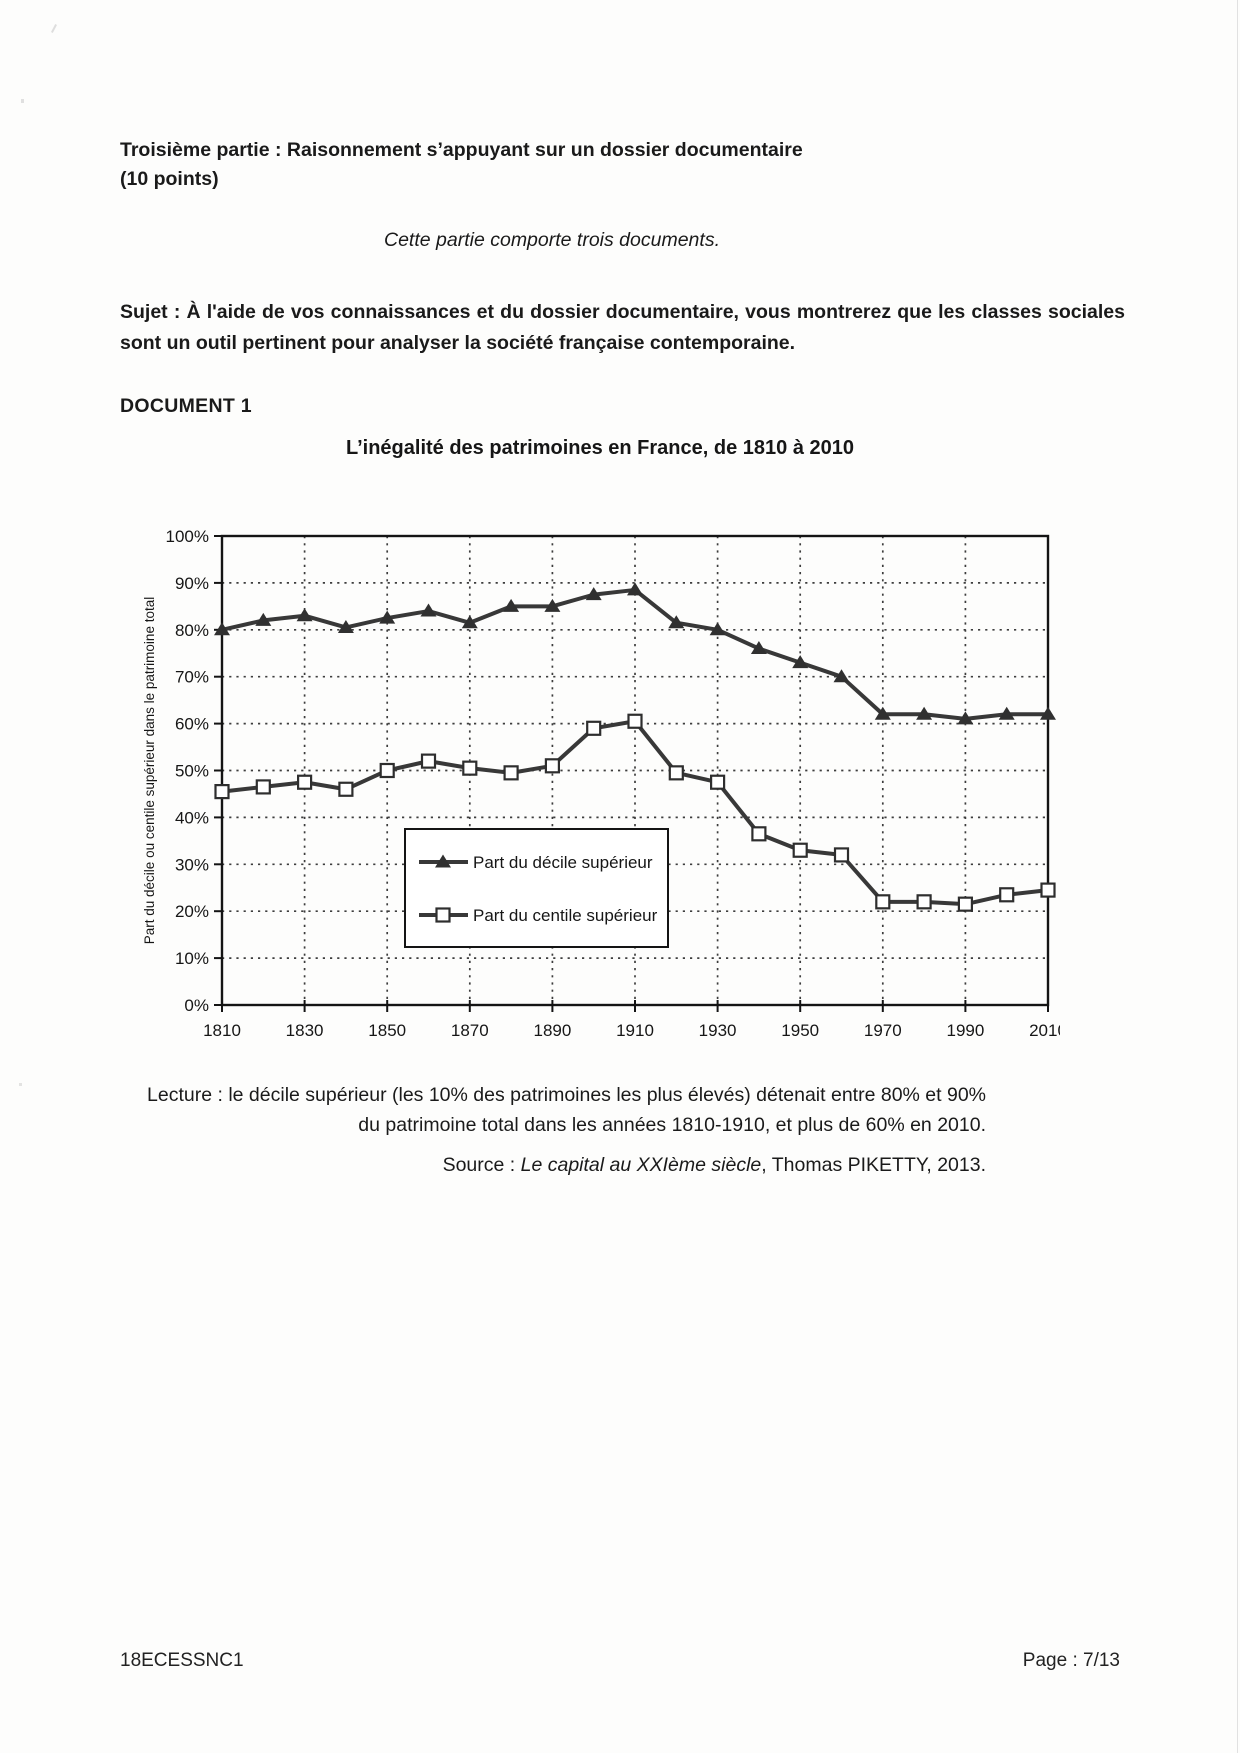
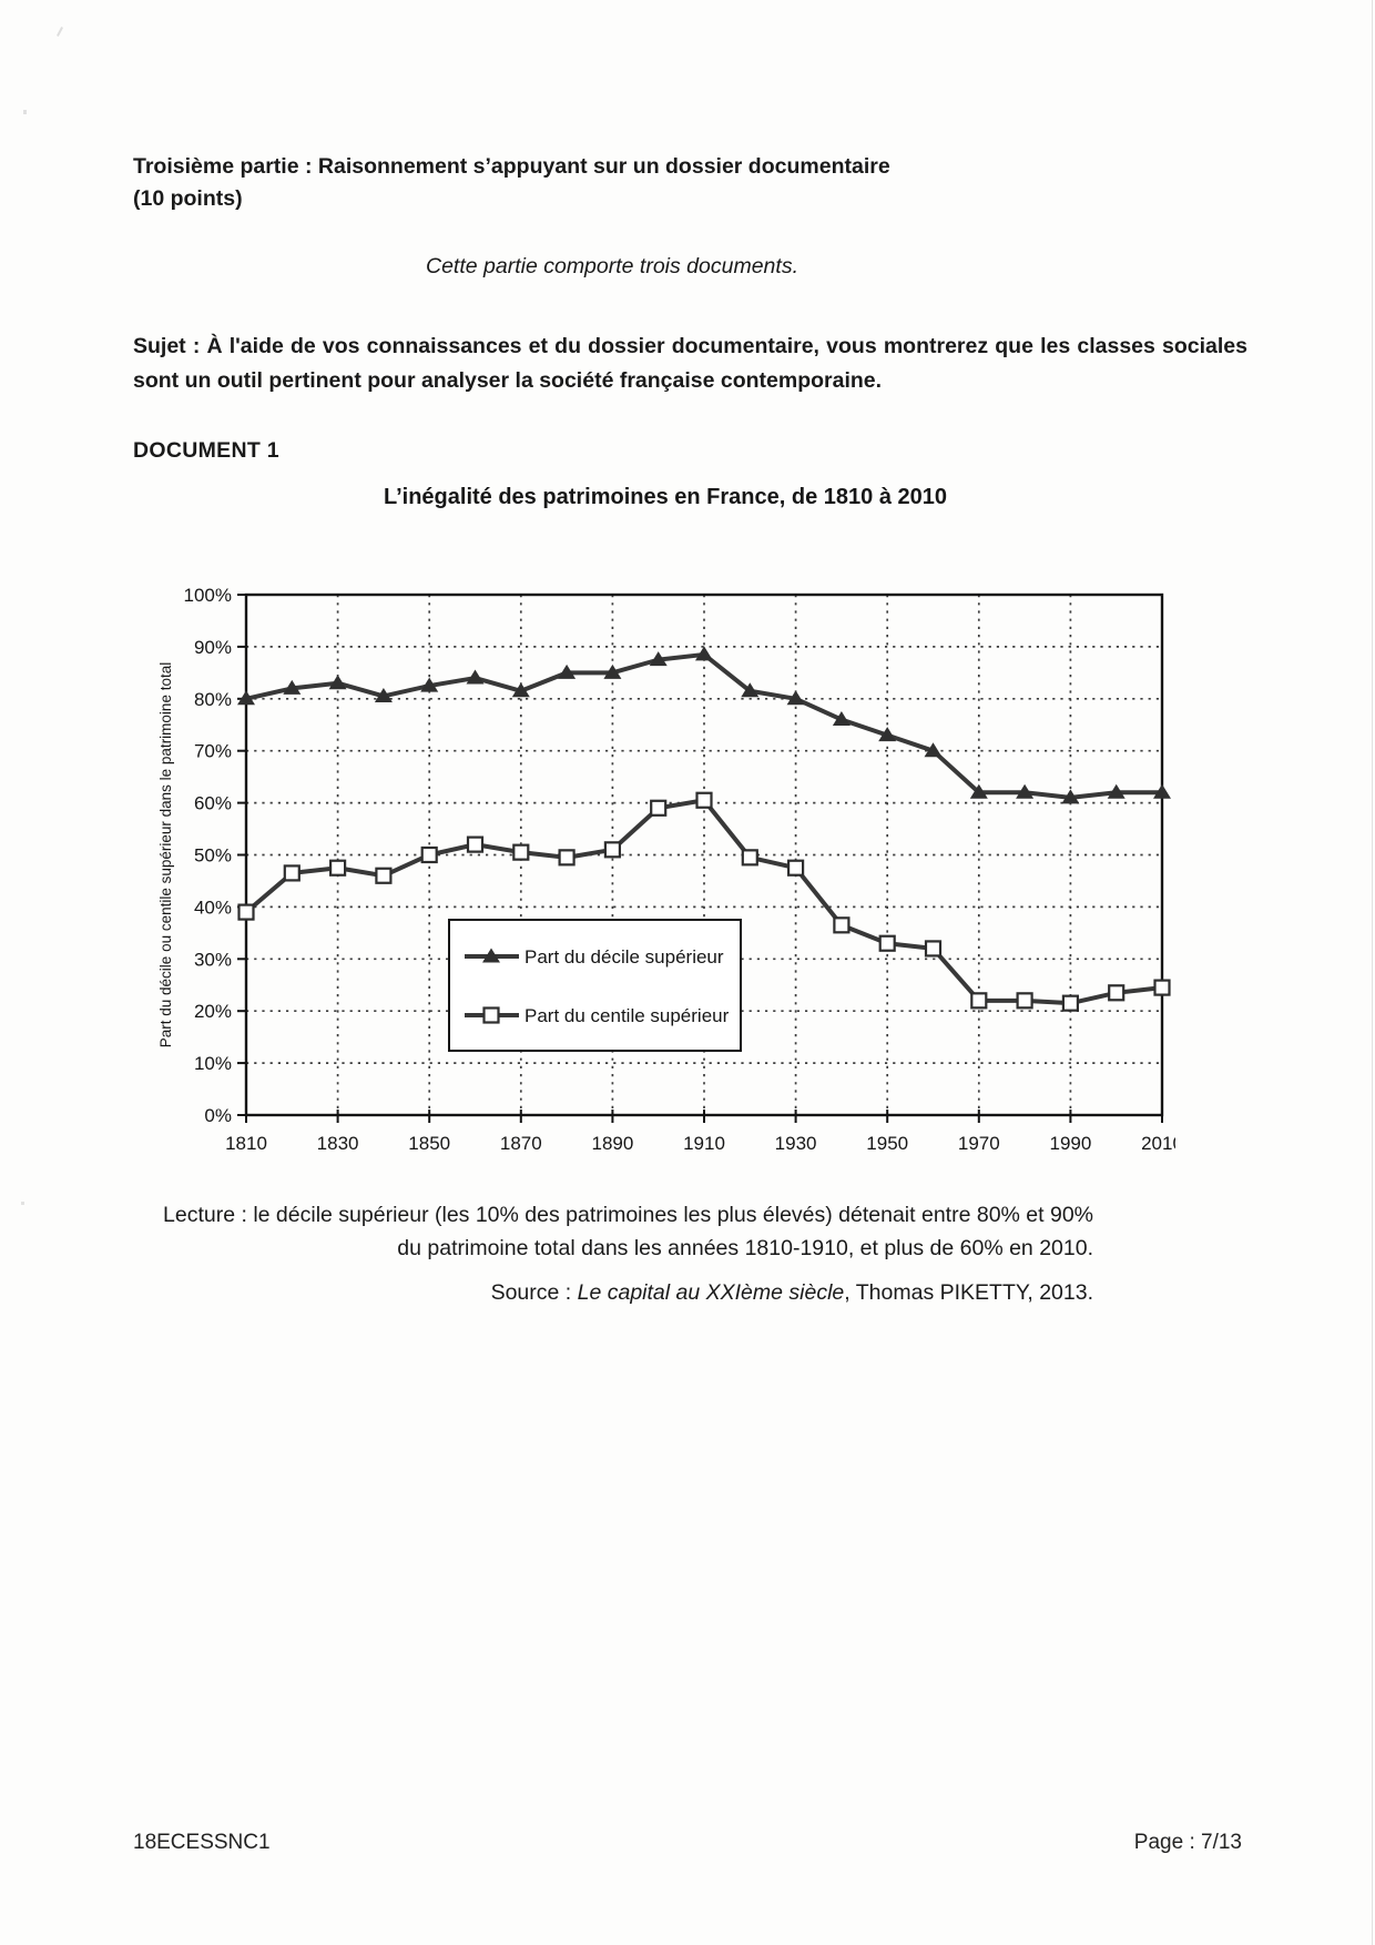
Part du centile supérieur/1810: 46% -> 39%
